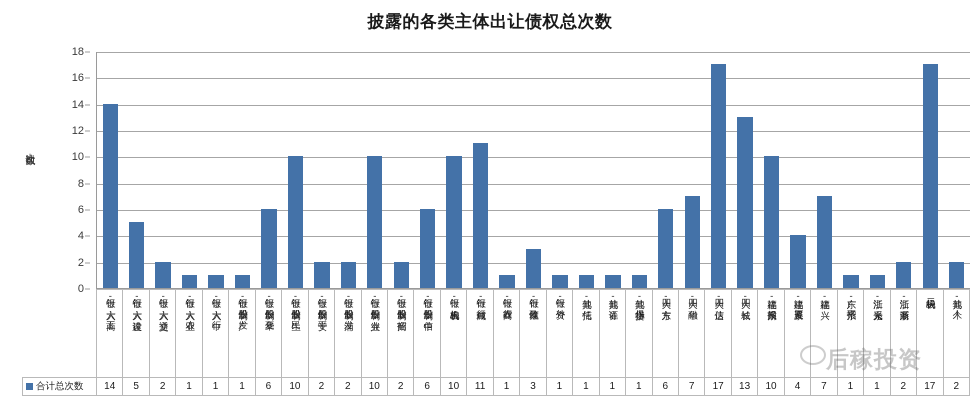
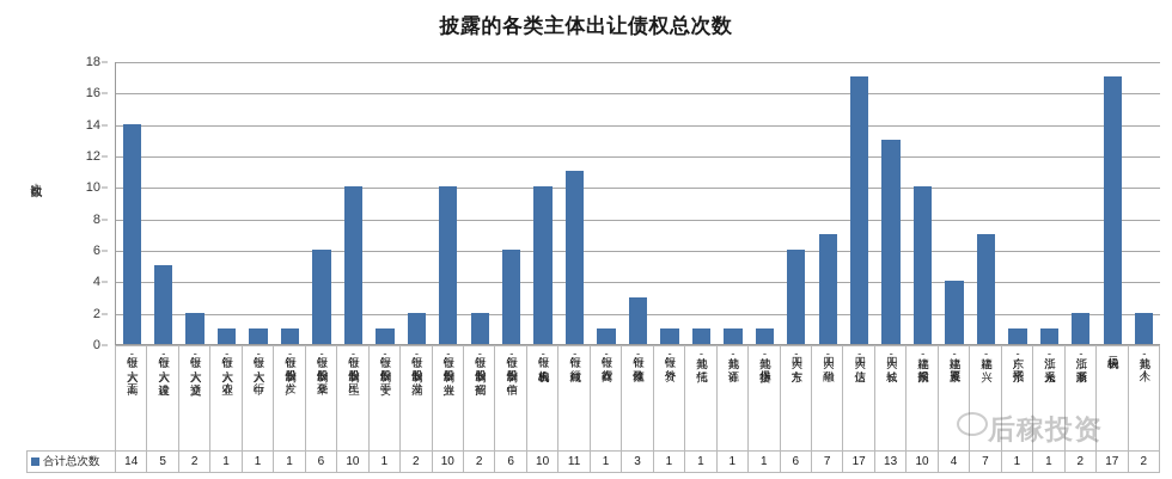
银行-股份制-平安: 2 -> 1
